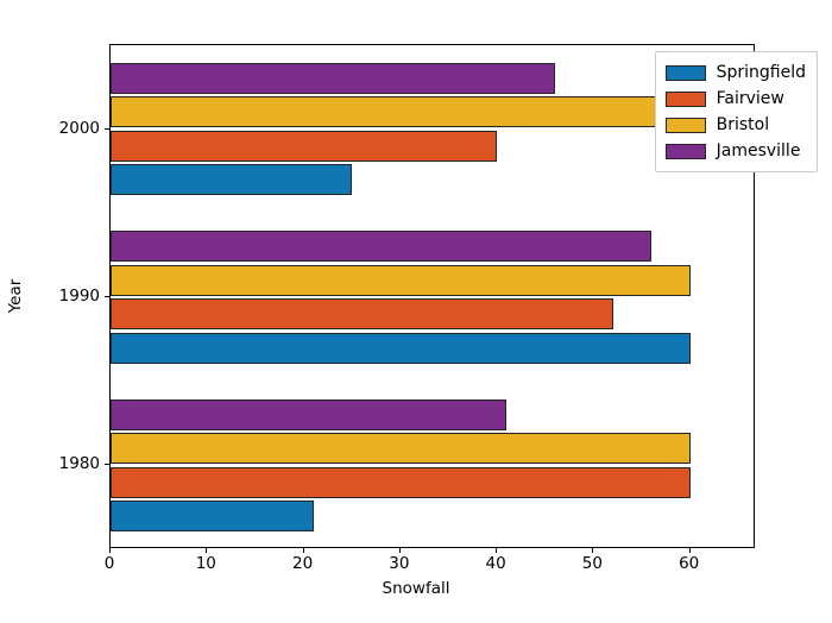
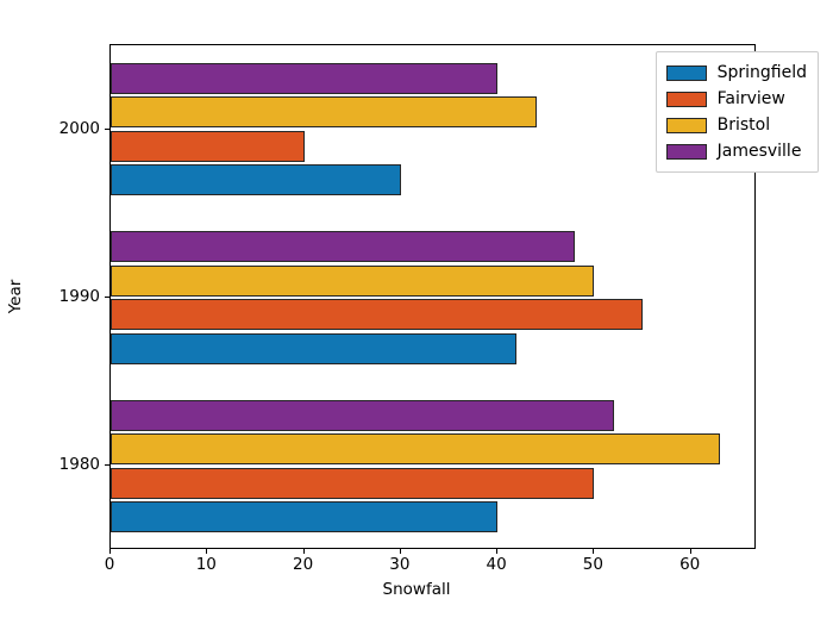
Springfield/1980: 21 -> 40
Fairview/1980: 60 -> 50
Bristol/1980: 60 -> 63
Jamesville/1980: 41 -> 52
Springfield/1990: 60 -> 42
Fairview/1990: 52 -> 55
Bristol/1990: 60 -> 50
Jamesville/1990: 56 -> 48
Springfield/2000: 25 -> 30
Fairview/2000: 40 -> 20
Bristol/2000: 61 -> 44
Jamesville/2000: 46 -> 40
